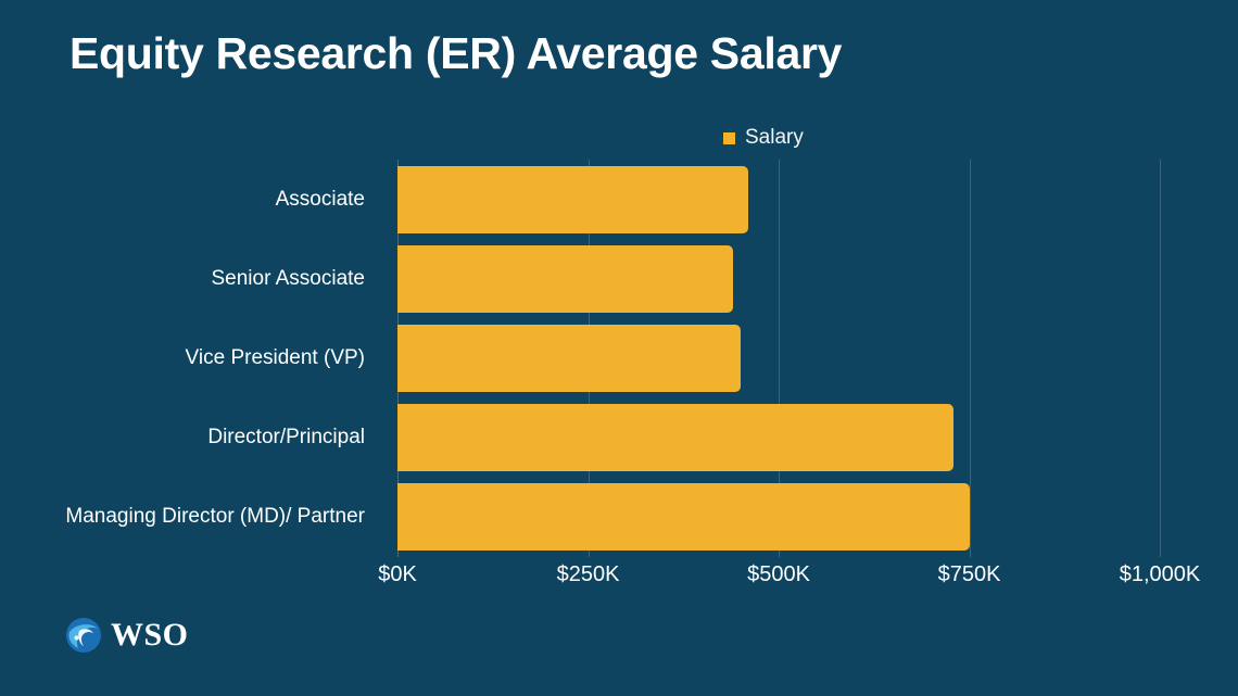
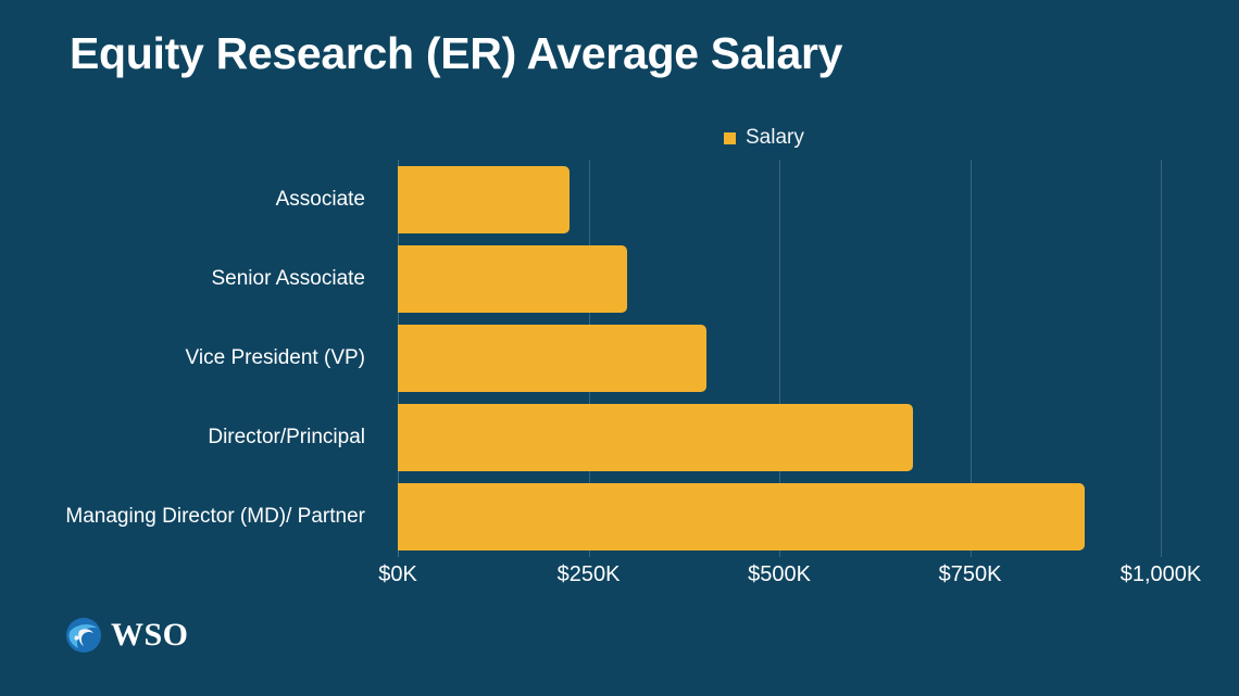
Associate: $460K -> $220K
Senior Associate: $440K -> $300K
Vice President (VP): $450K -> $400K
Director/Principal: $730K -> $680K
Managing Director (MD)/ Partner: $750K -> $900K
